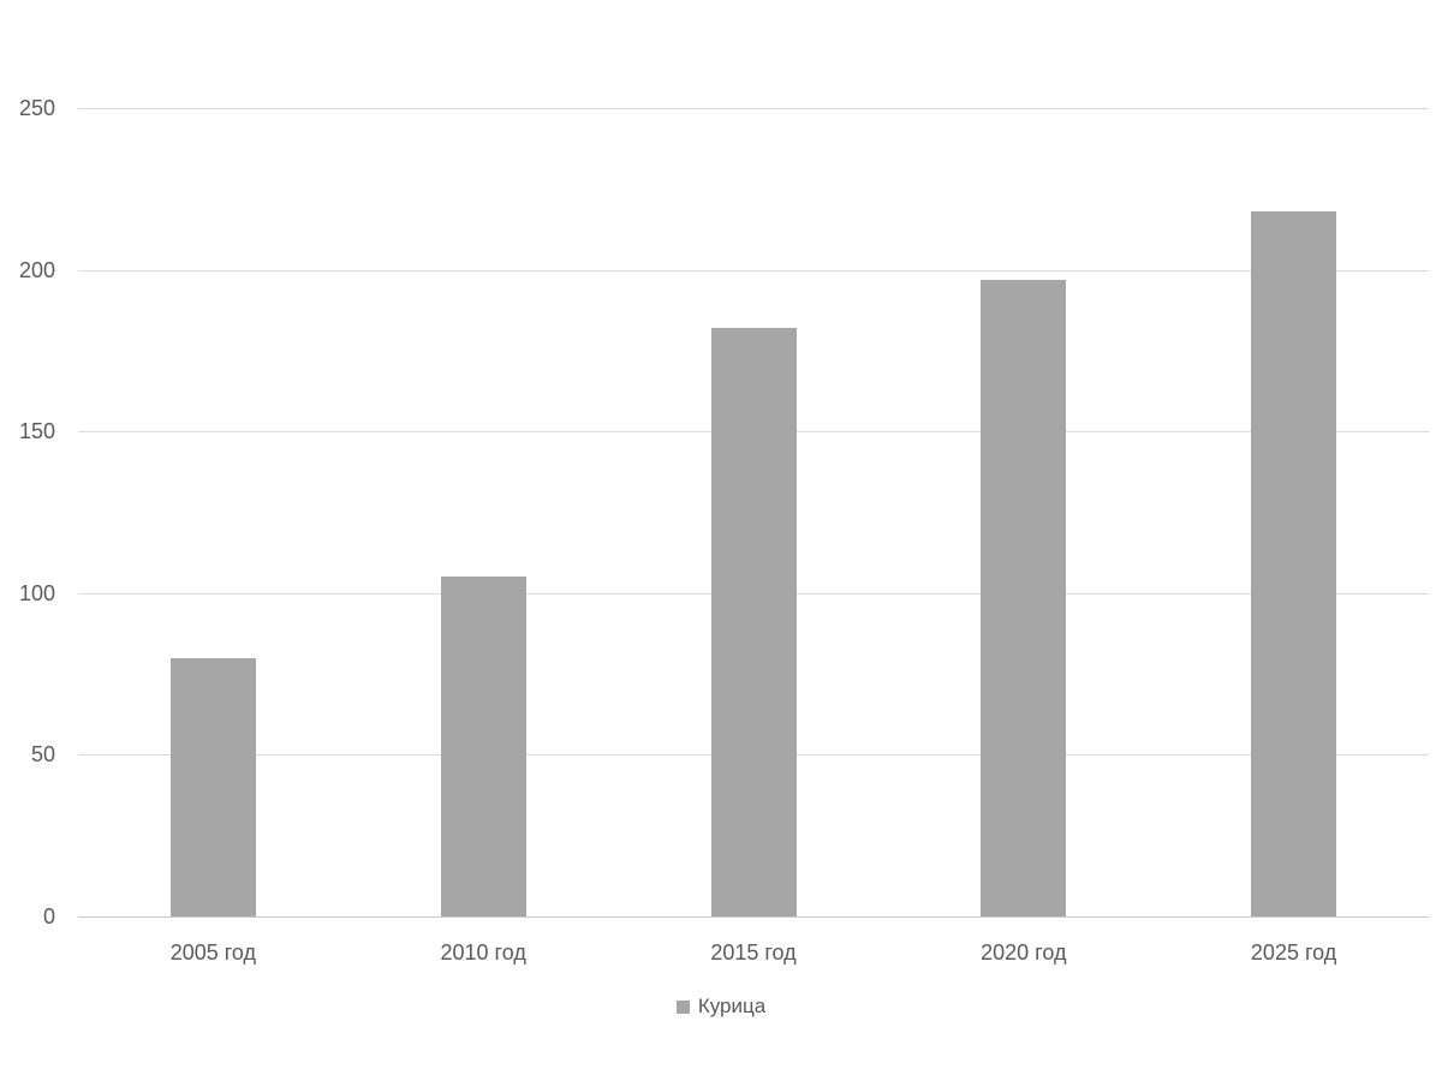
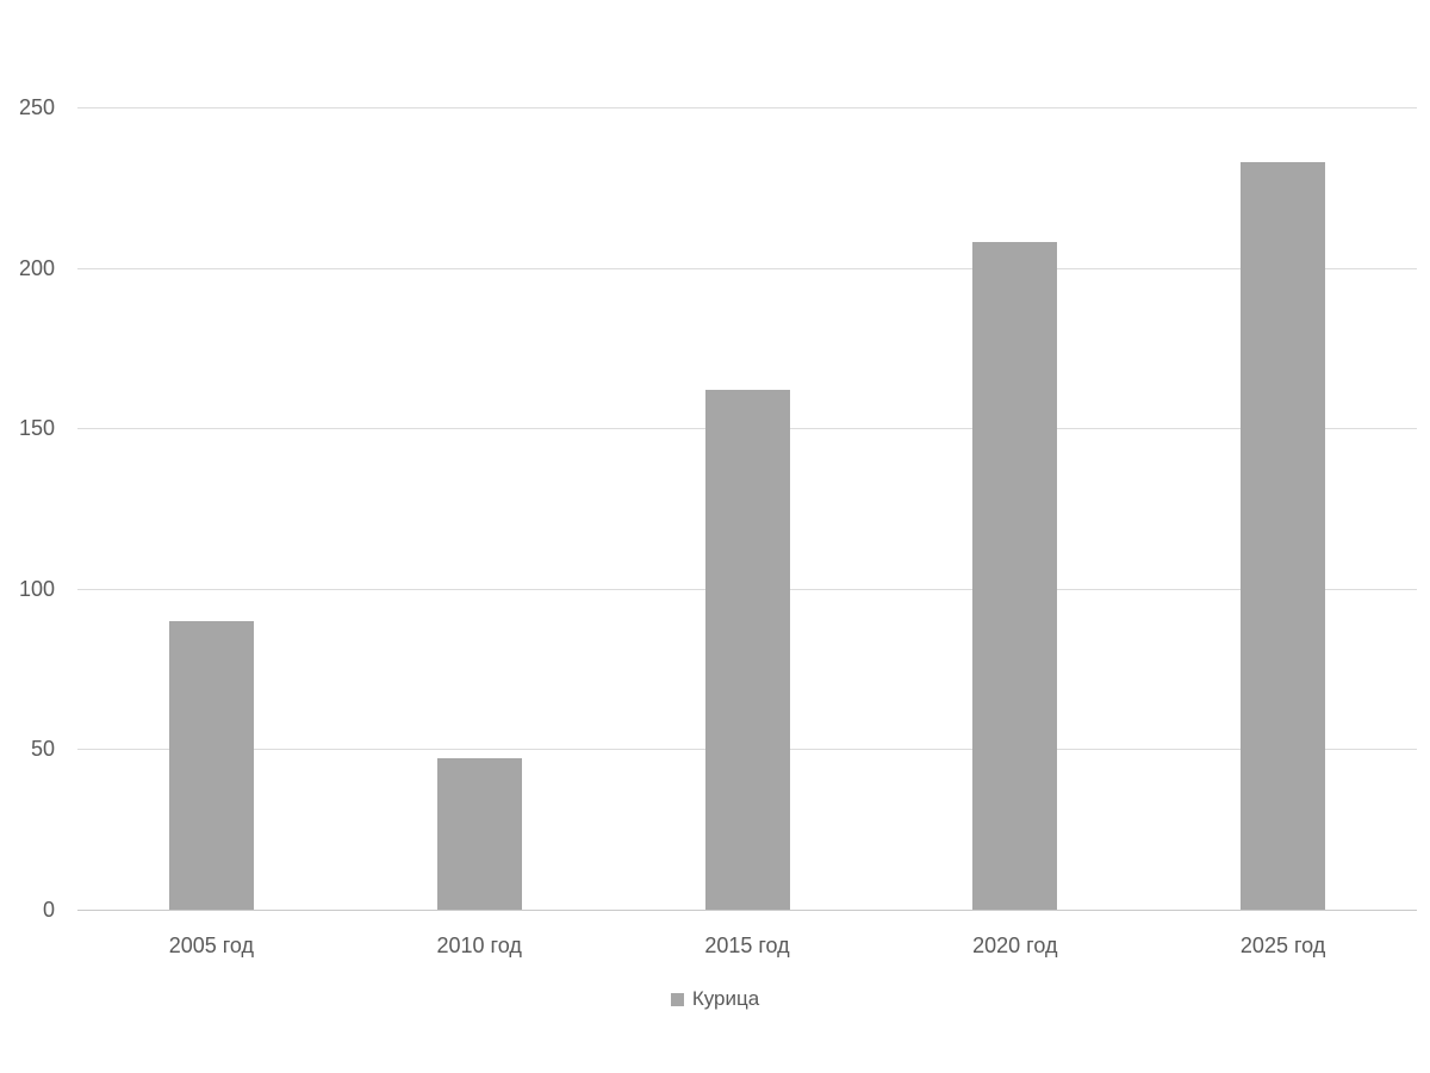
2005 год: 80 -> 90
2010 год: 105 -> 47
2015 год: 182 -> 162
2020 год: 197 -> 208
2025 год: 218 -> 233
